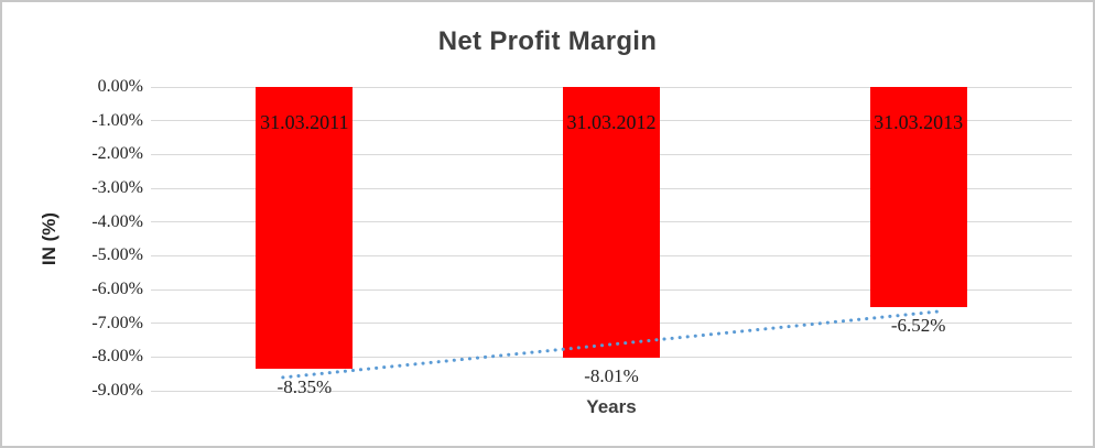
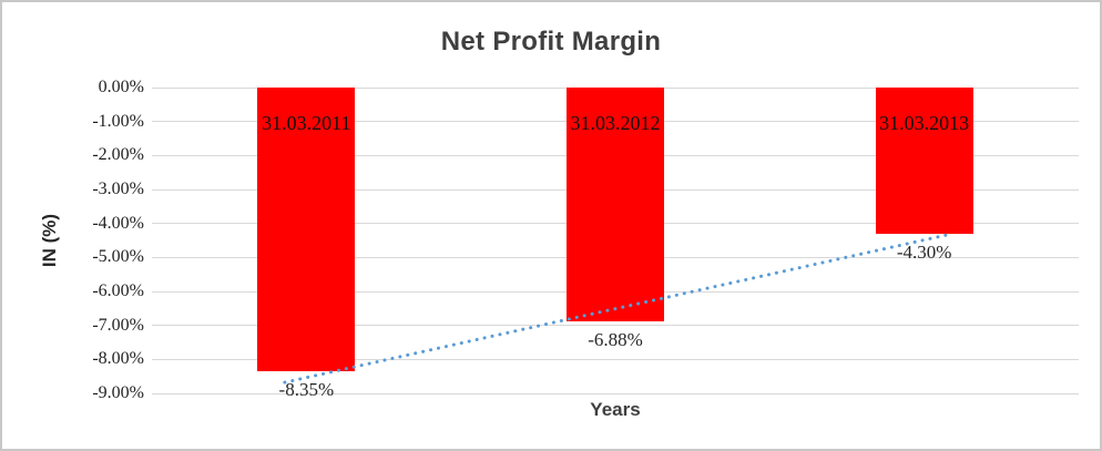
31.03.2012: -8.01% -> -6.88%
31.03.2013: -6.52% -> -4.30%
